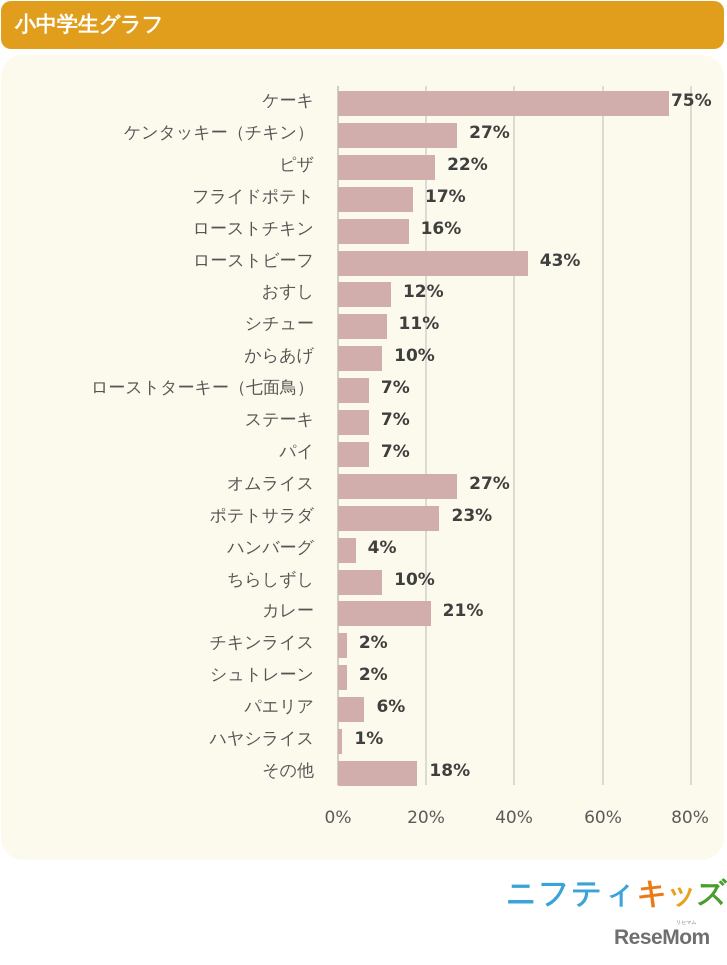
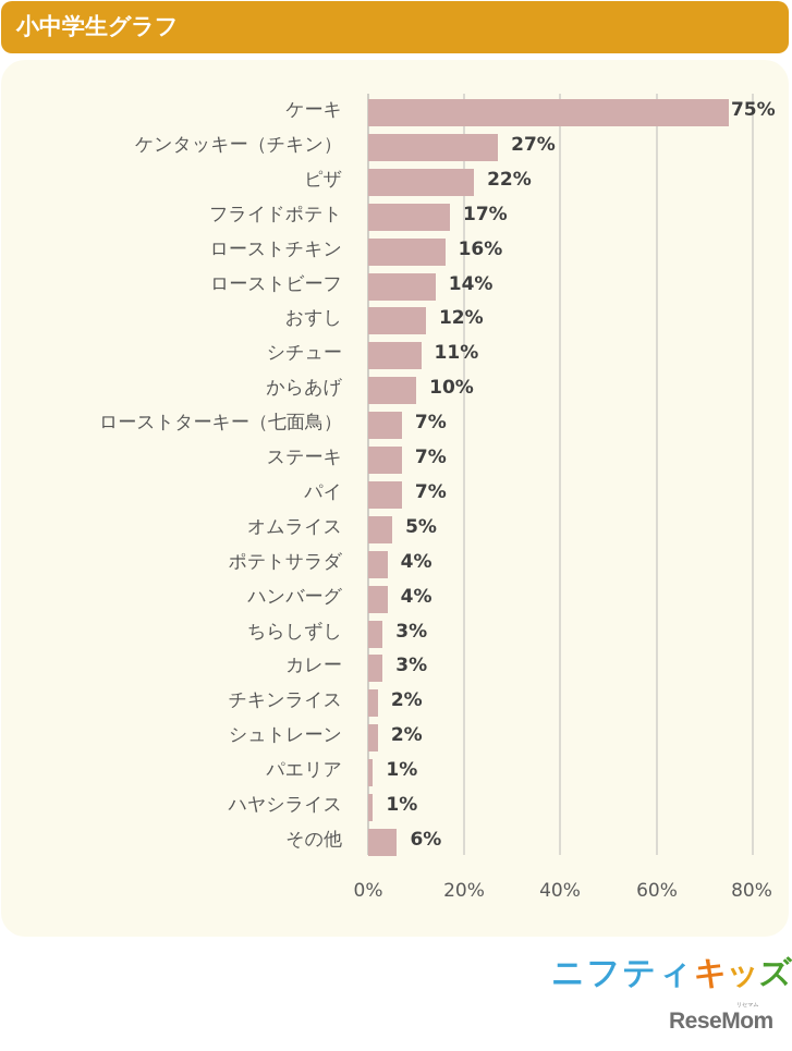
ローストビーフ: 43% -> 14%
オムライス: 27% -> 5%
ポテトサラダ: 23% -> 4%
ちらしずし: 10% -> 3%
カレー: 21% -> 3%
パエリア: 6% -> 1%
その他: 18% -> 6%
